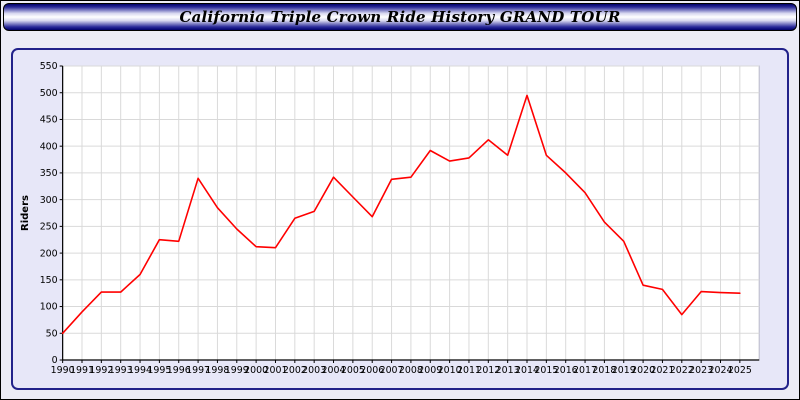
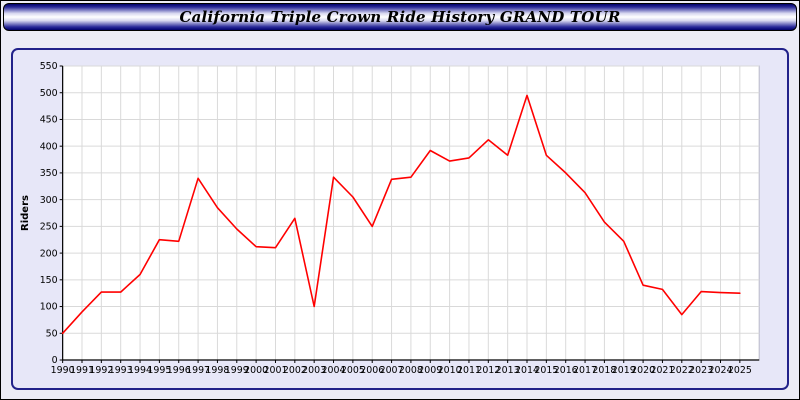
2003: 280 -> 100
2006: 270 -> 250
